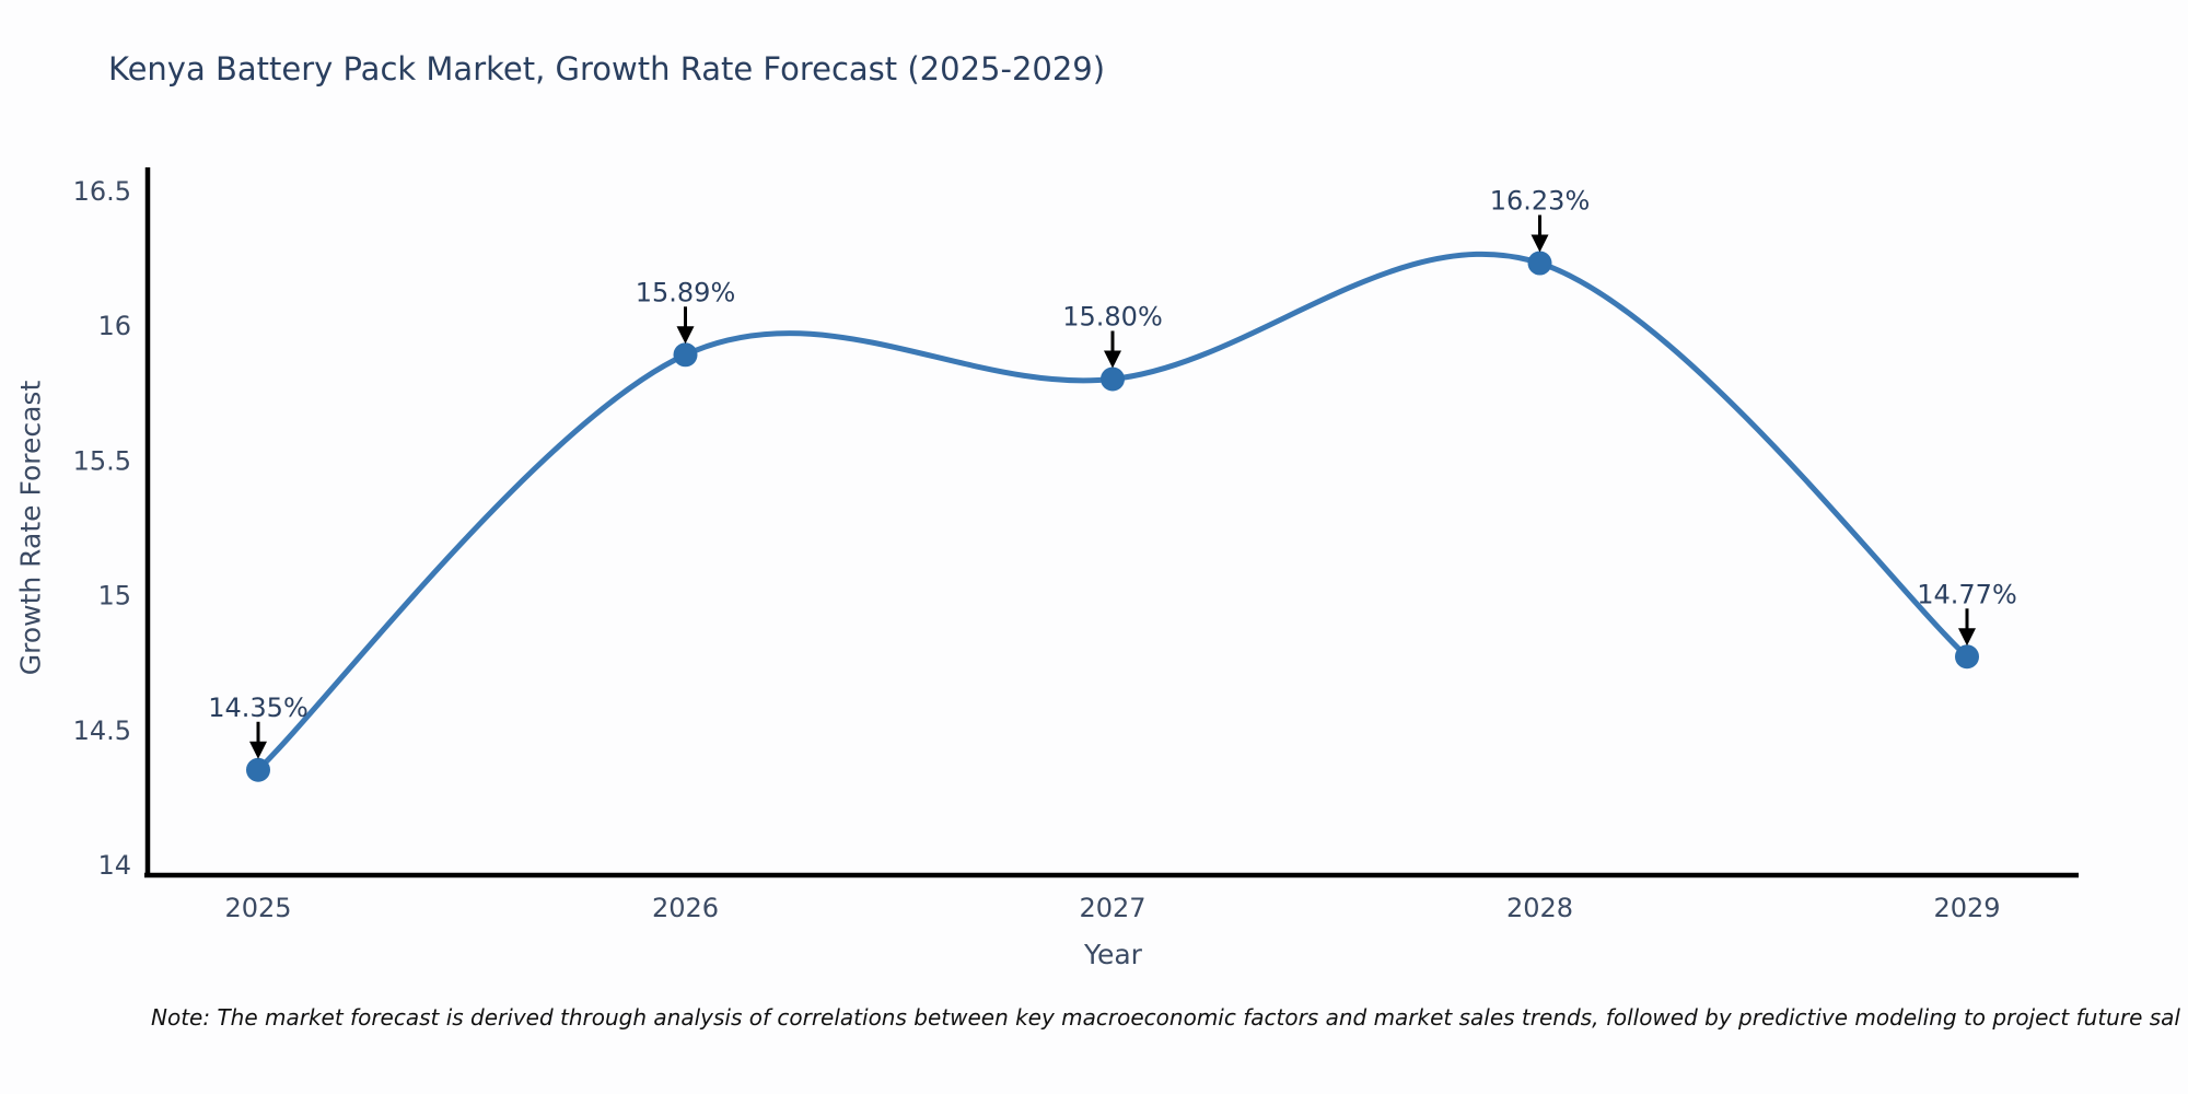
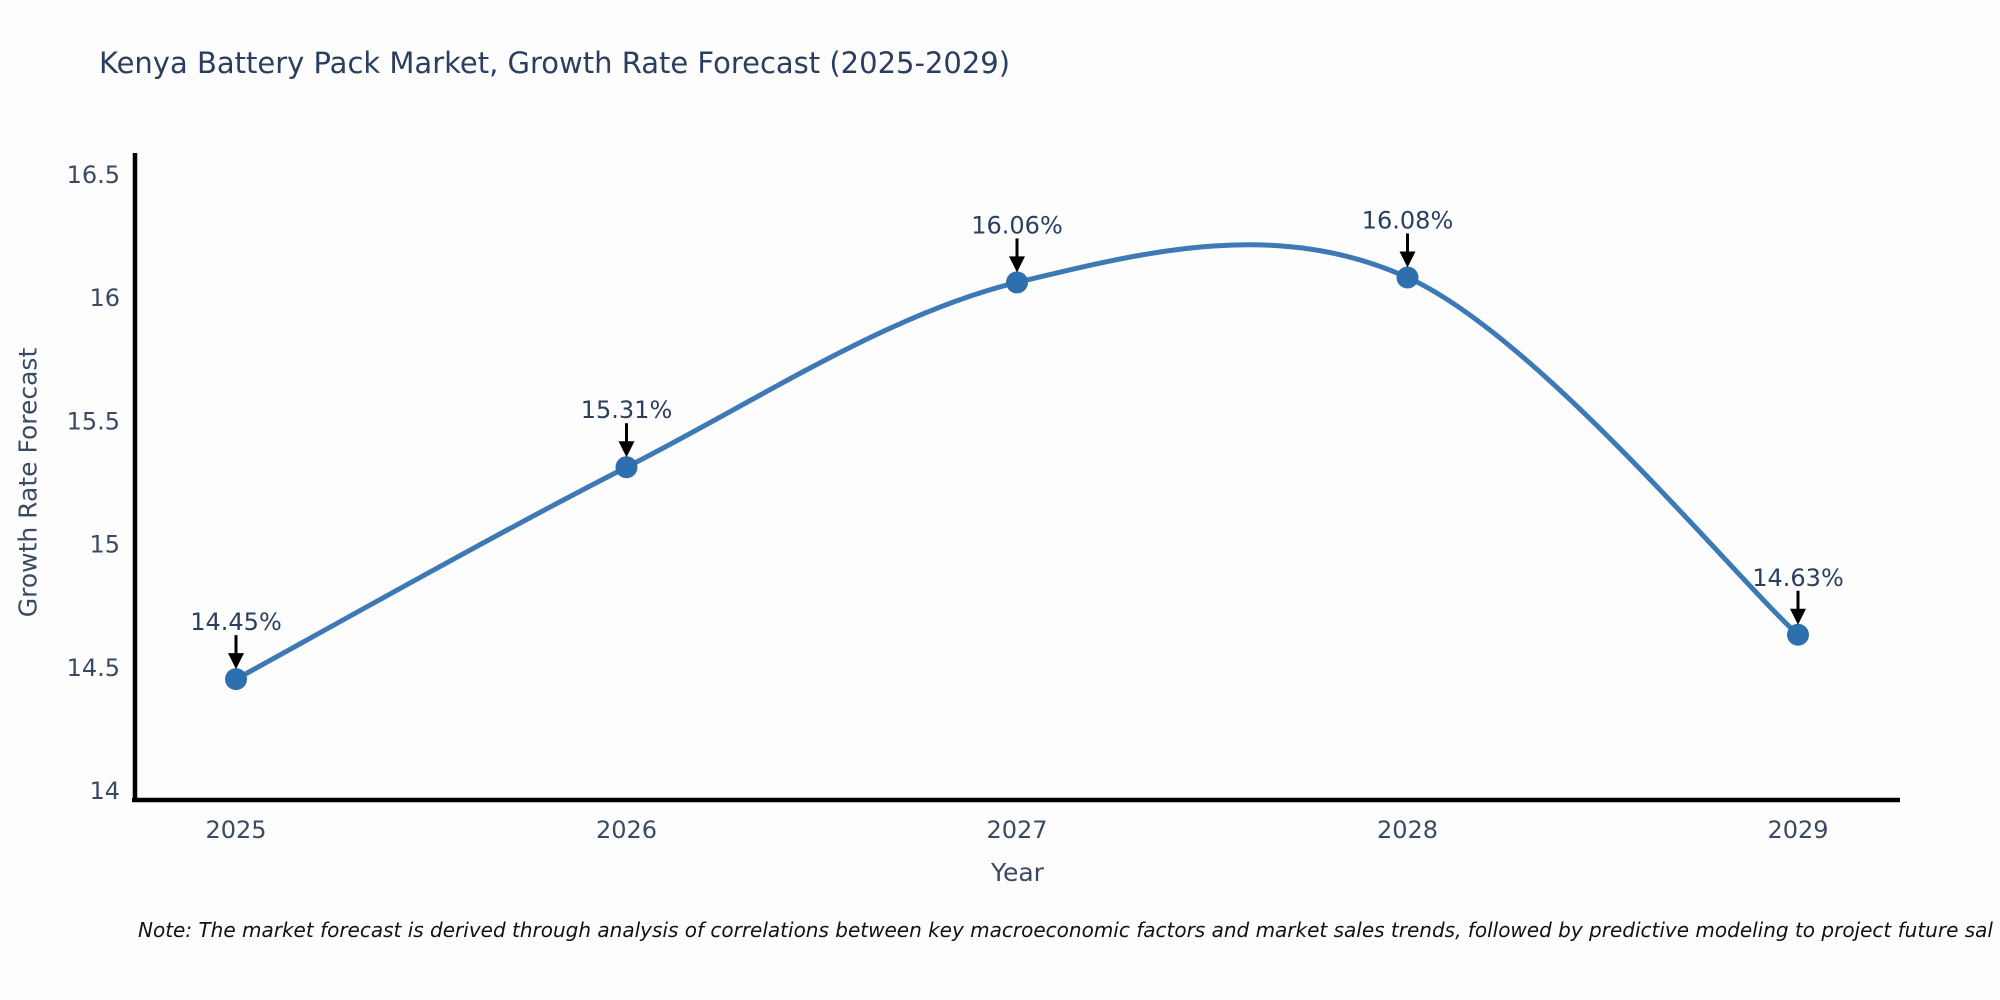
2025: 14.35% -> 14.45%
2026: 15.89% -> 15.31%
2027: 15.80% -> 16.06%
2028: 16.23% -> 16.08%
2029: 14.77% -> 14.63%
